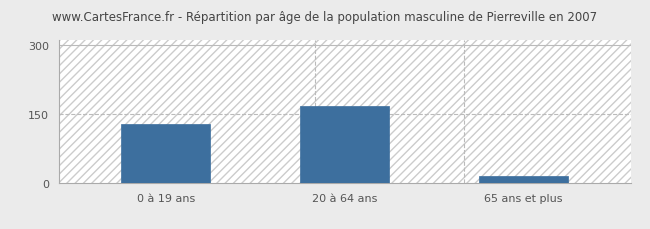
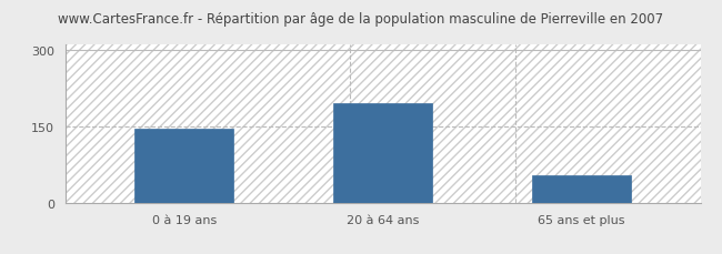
0 à 19 ans: 128 -> 145
20 à 64 ans: 168 -> 195
65 ans et plus: 15 -> 55
